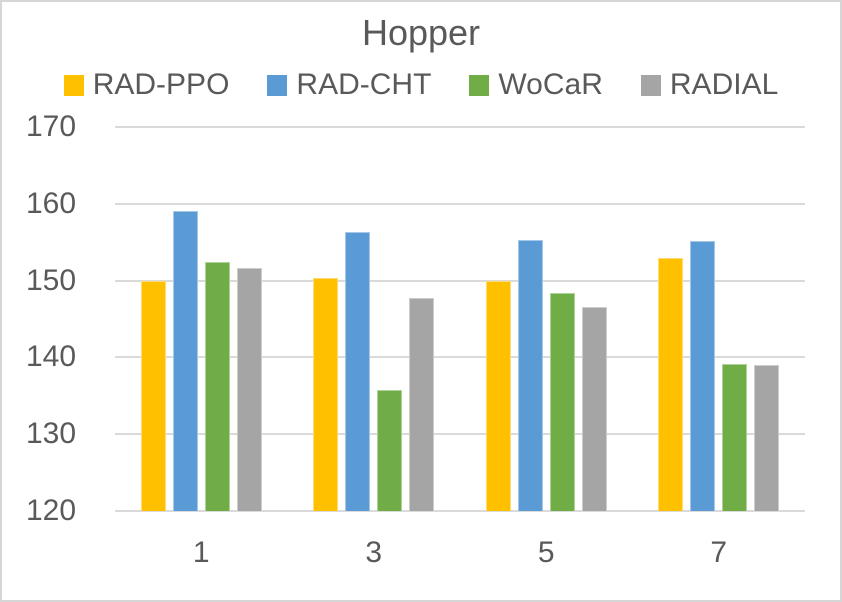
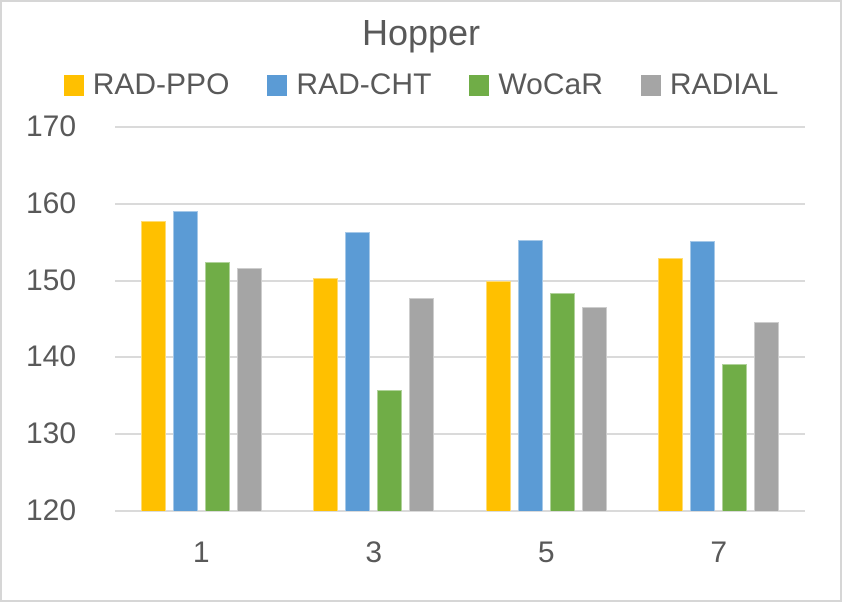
RAD-PPO/1: 150 -> 158
RADIAL/7: 139 -> 145
